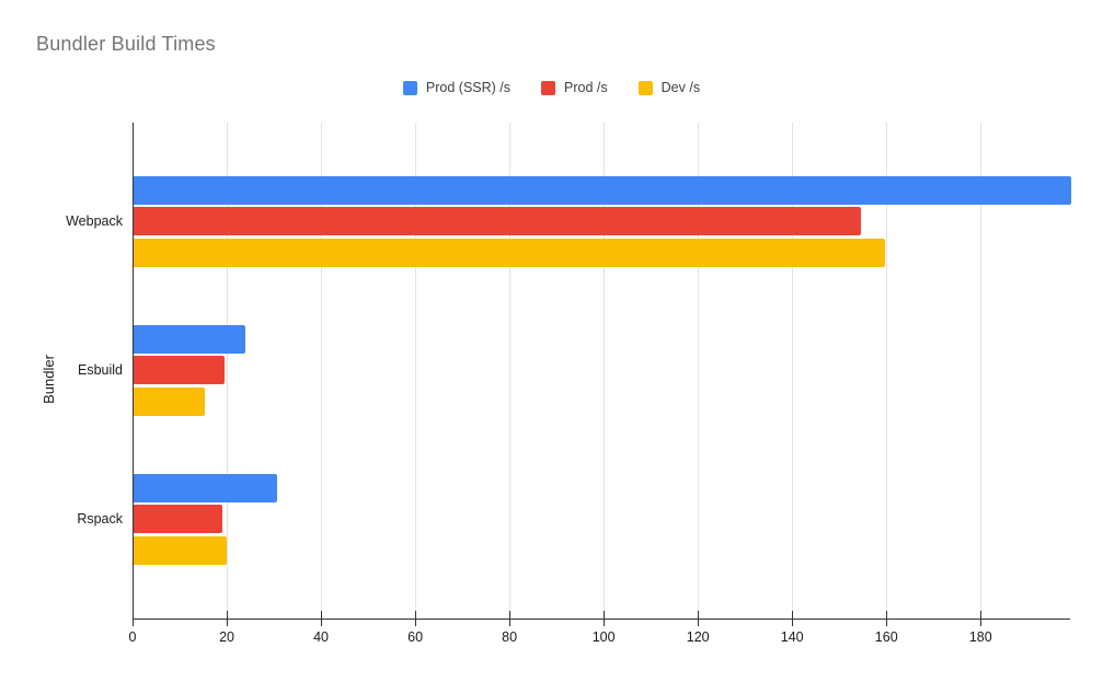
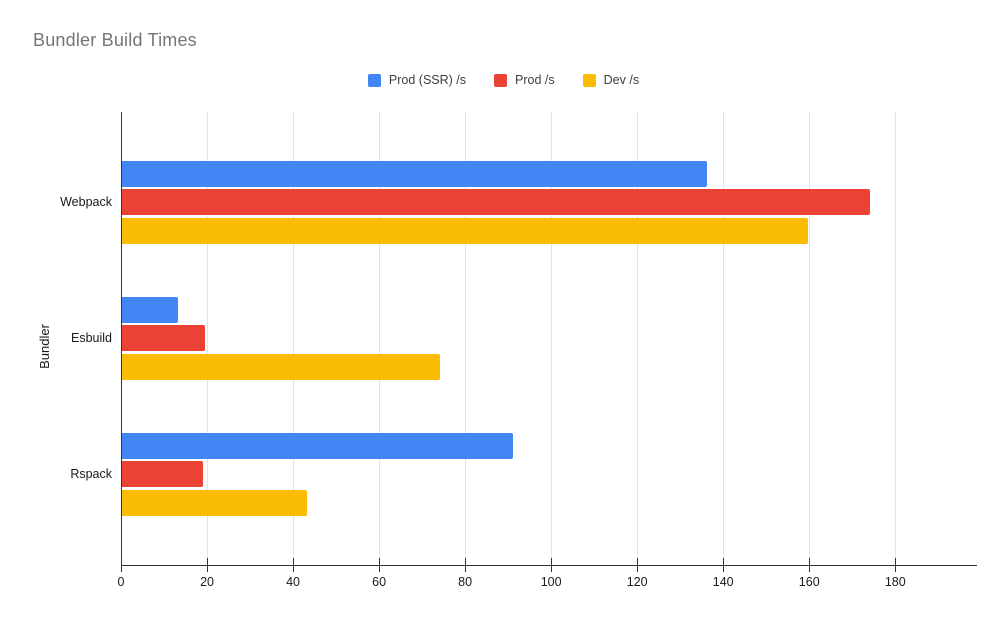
Prod (SSR) /s/Webpack: 199 -> 136
Prod /s/Webpack: 154 -> 174
Prod (SSR) /s/Esbuild: 24 -> 13
Dev /s/Esbuild: 15 -> 74
Prod (SSR) /s/Rspack: 30 -> 91
Dev /s/Rspack: 20 -> 43
